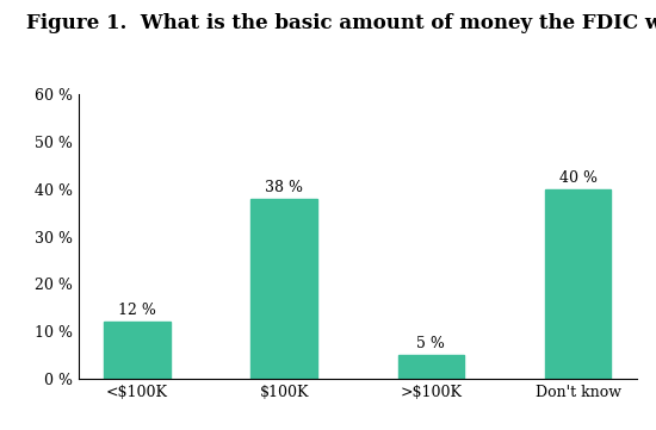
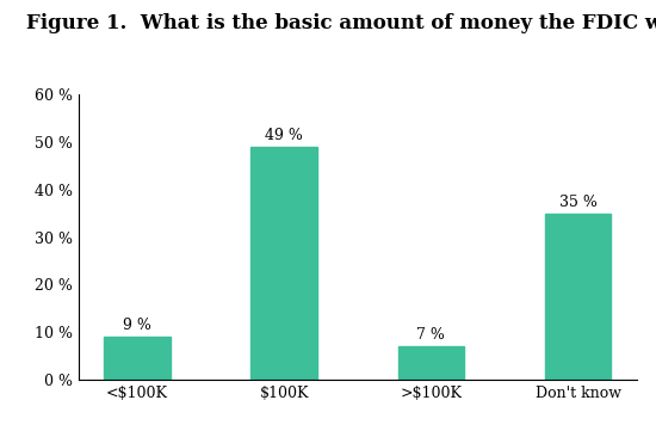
<$100K: 12 -> 9
$100K: 38 -> 49
>$100K: 5 -> 7
Don't know: 40 -> 35
